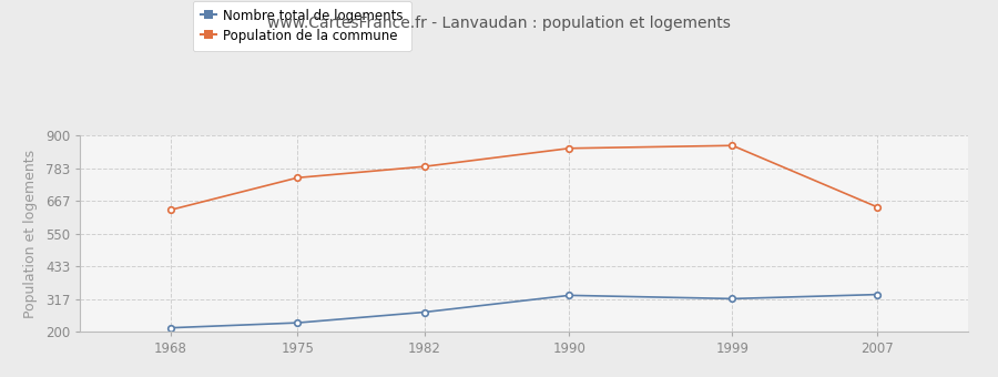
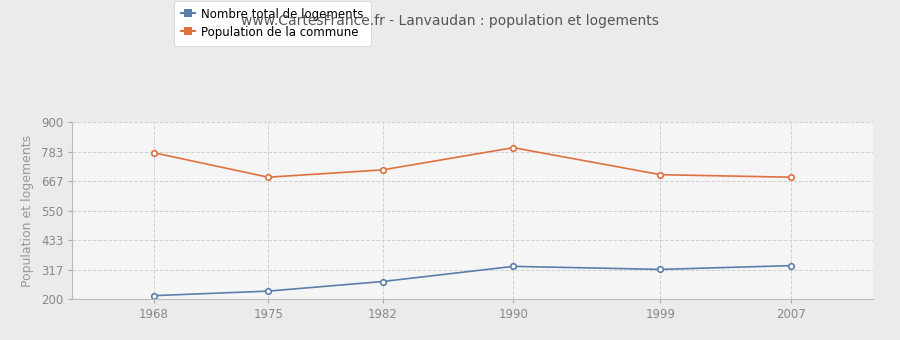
Population de la commune/1968: 635 -> 780
Population de la commune/1975: 750 -> 683
Population de la commune/1982: 790 -> 712
Population de la commune/1990: 855 -> 800
Population de la commune/1999: 865 -> 693
Population de la commune/2007: 645 -> 683
